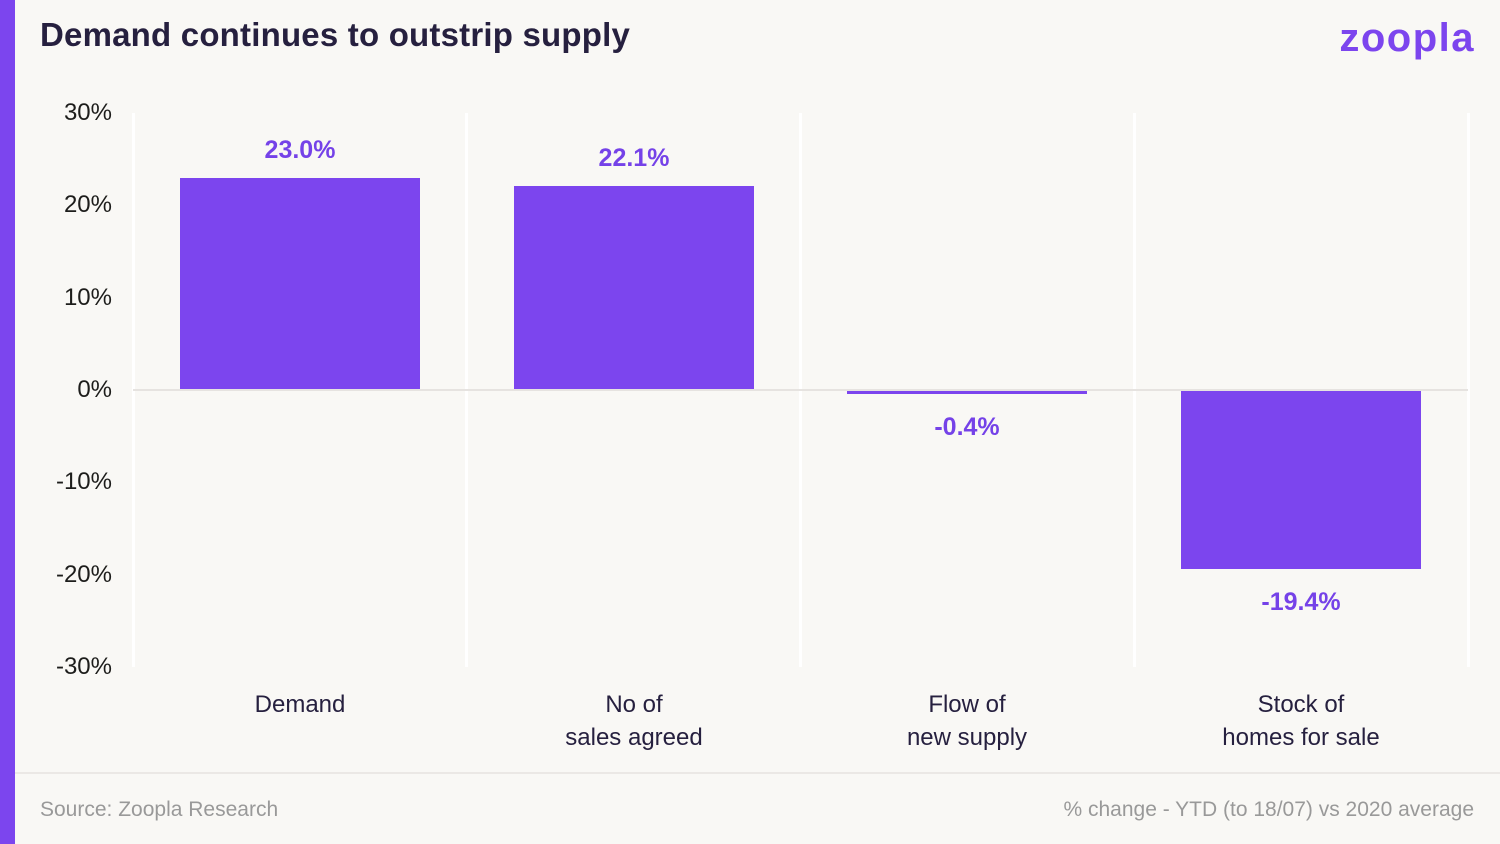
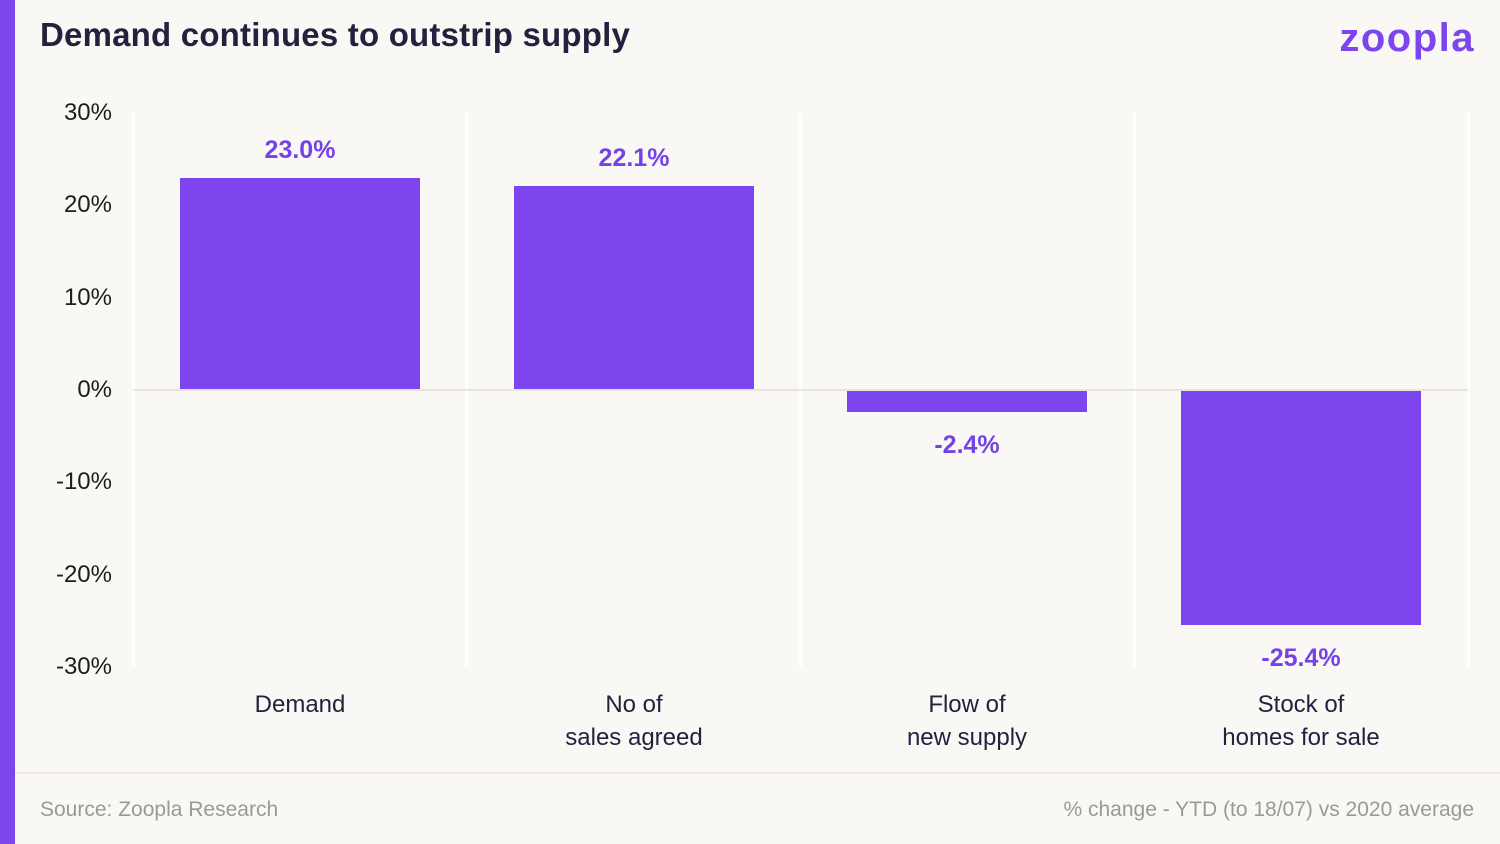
Flow of new supply: -0.4% -> -2.4%
Stock of homes for sale: -19.4% -> -25.4%
